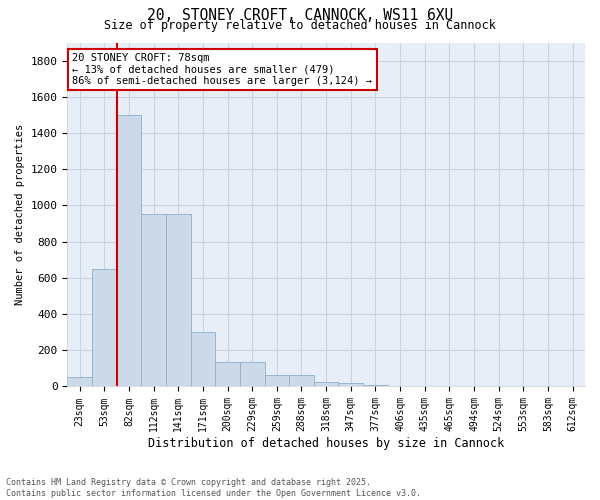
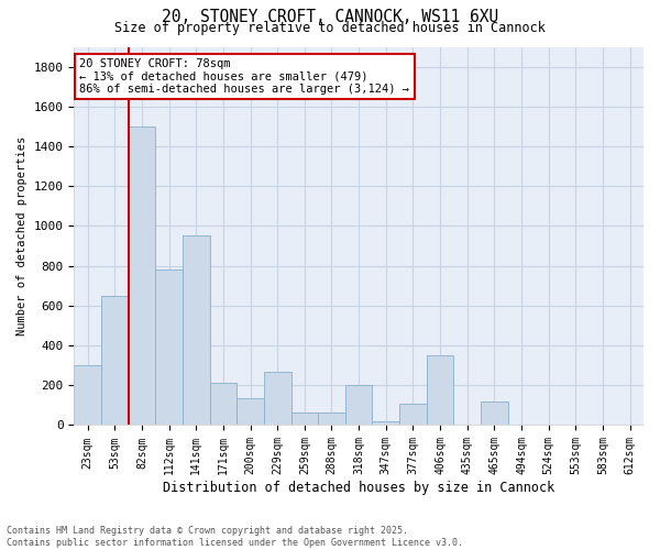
23sqm: 50 -> 300
112sqm: 950 -> 780
171sqm: 300 -> 210
229sqm: 140 -> 270
318sqm: 20 -> 200
377sqm: 10 -> 110
406sqm: 0 -> 350
465sqm: 0 -> 120
